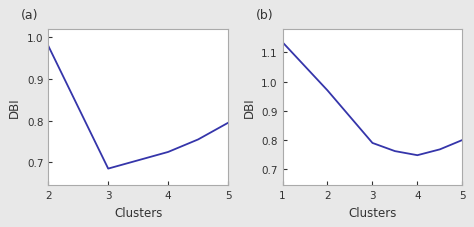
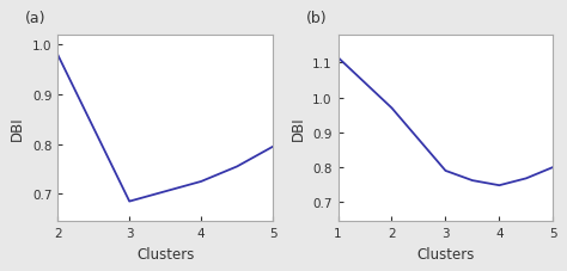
1: 1.135 -> 1.115
